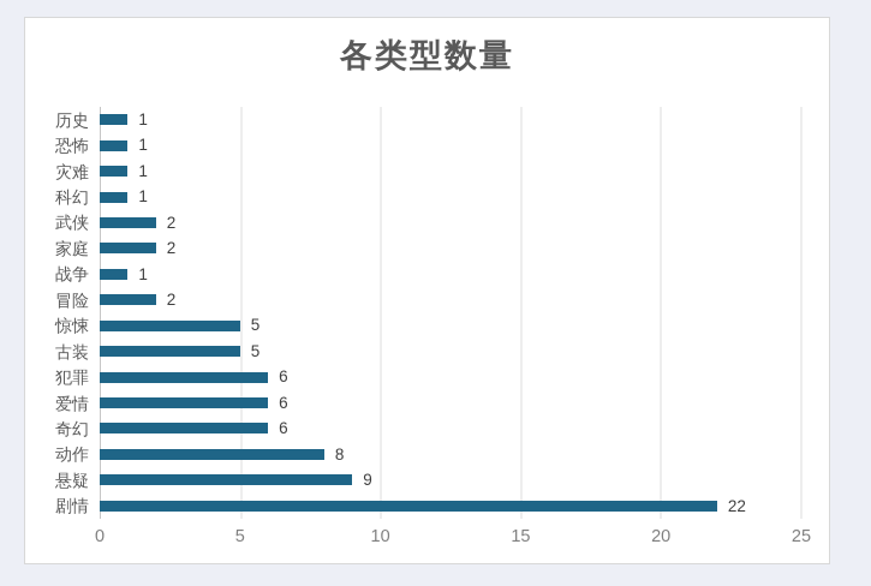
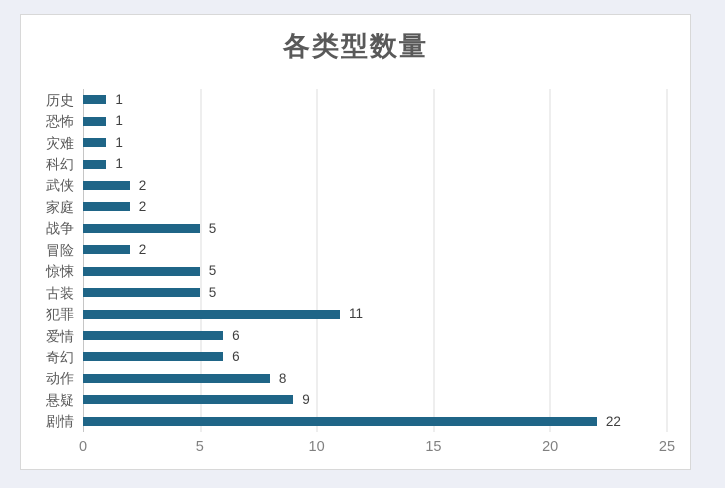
战争: 1 -> 5
犯罪: 6 -> 11
